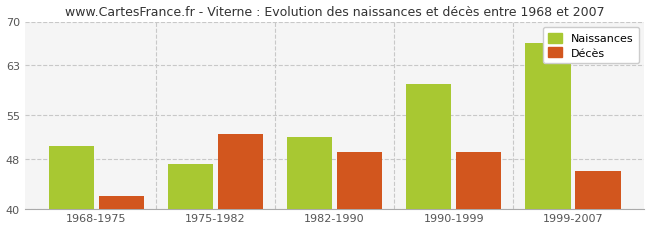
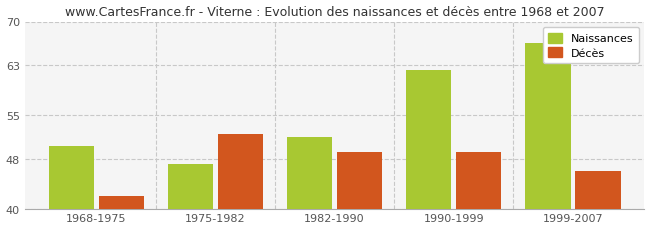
Naissances/1990-1999: 60.0 -> 62.2
